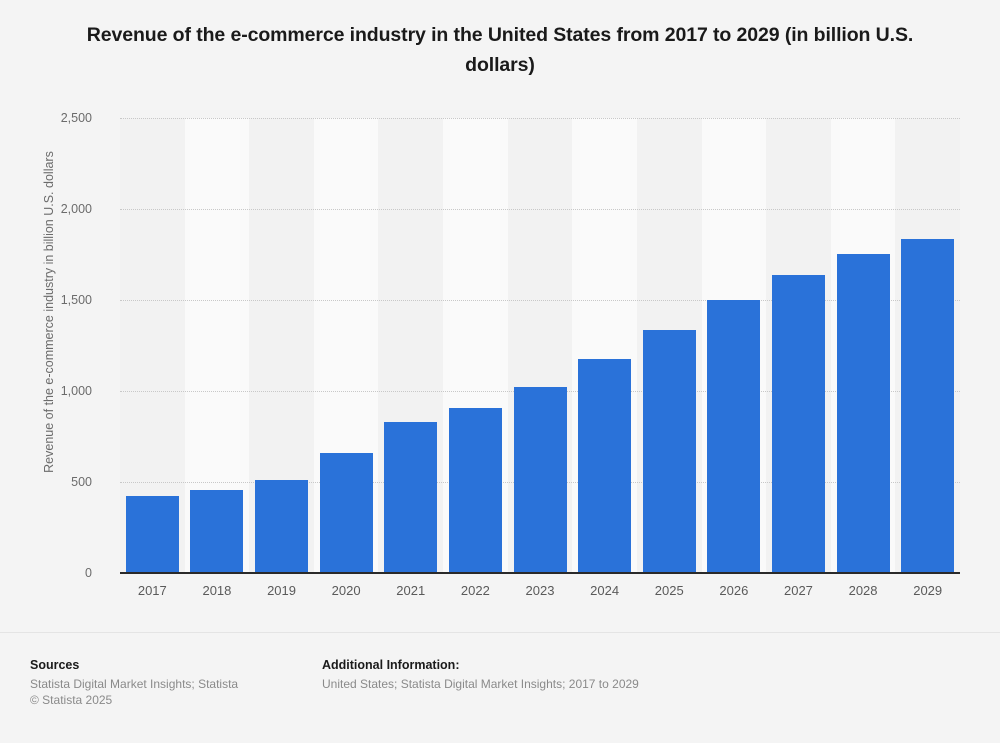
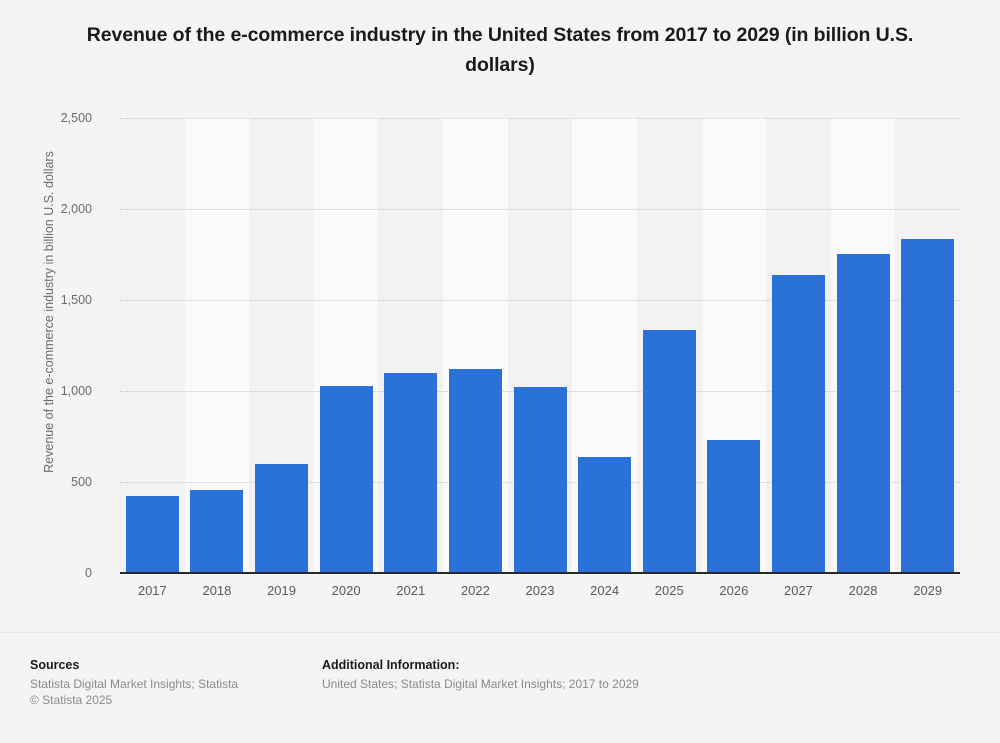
2019: 510 -> 600
2020: 660 -> 1030
2021: 830 -> 1100
2022: 910 -> 1120
2024: 1180 -> 640
2026: 1500 -> 730
